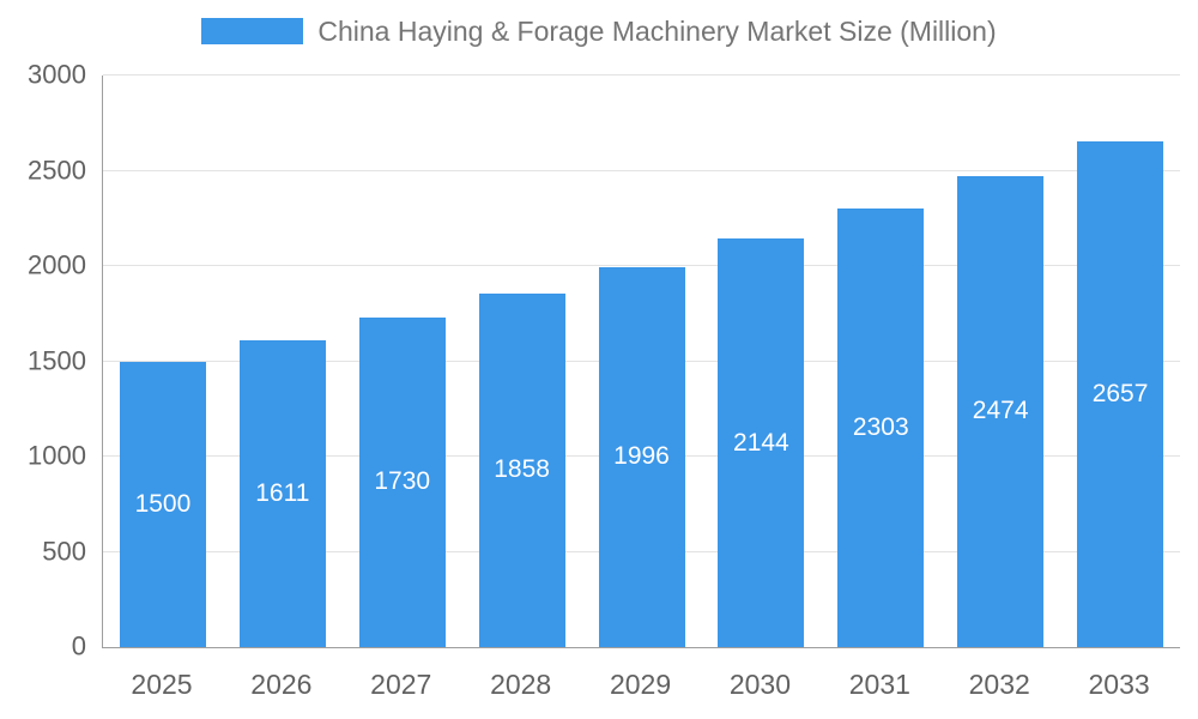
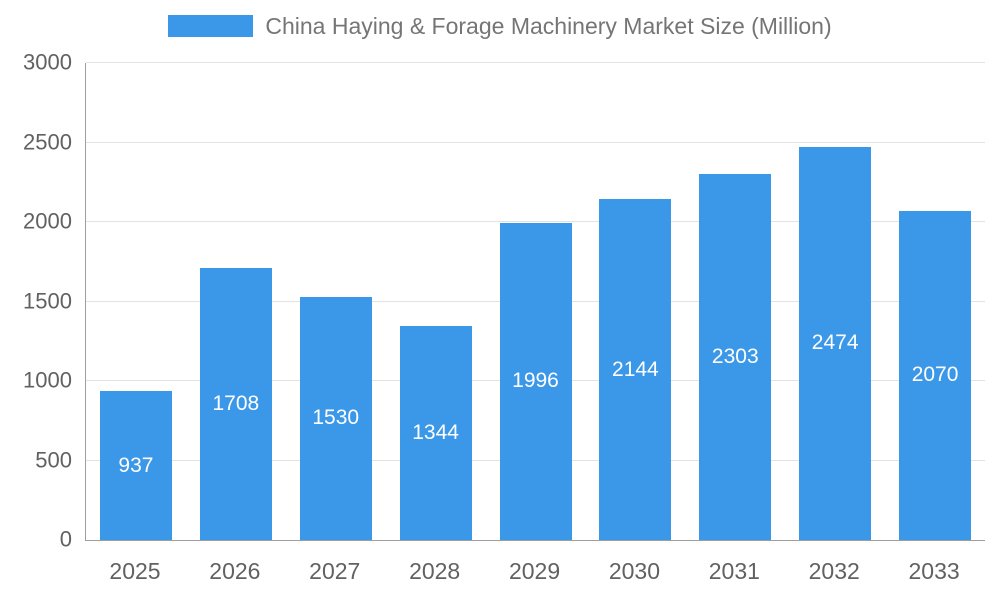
2025: 1500 -> 937
2026: 1611 -> 1708
2027: 1730 -> 1530
2028: 1858 -> 1344
2033: 2657 -> 2070
